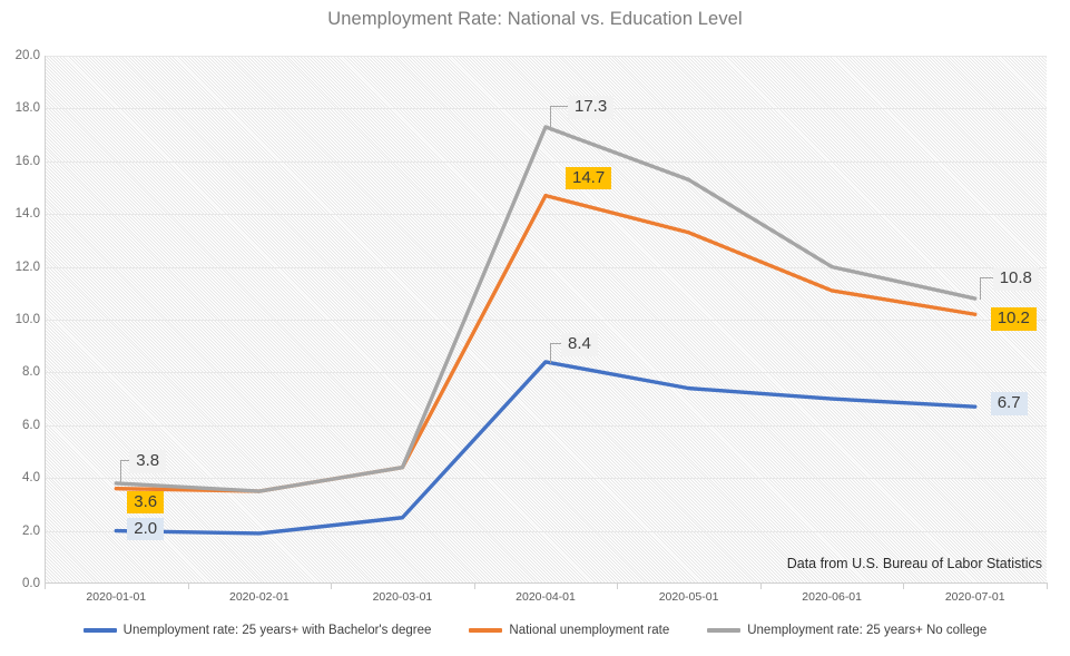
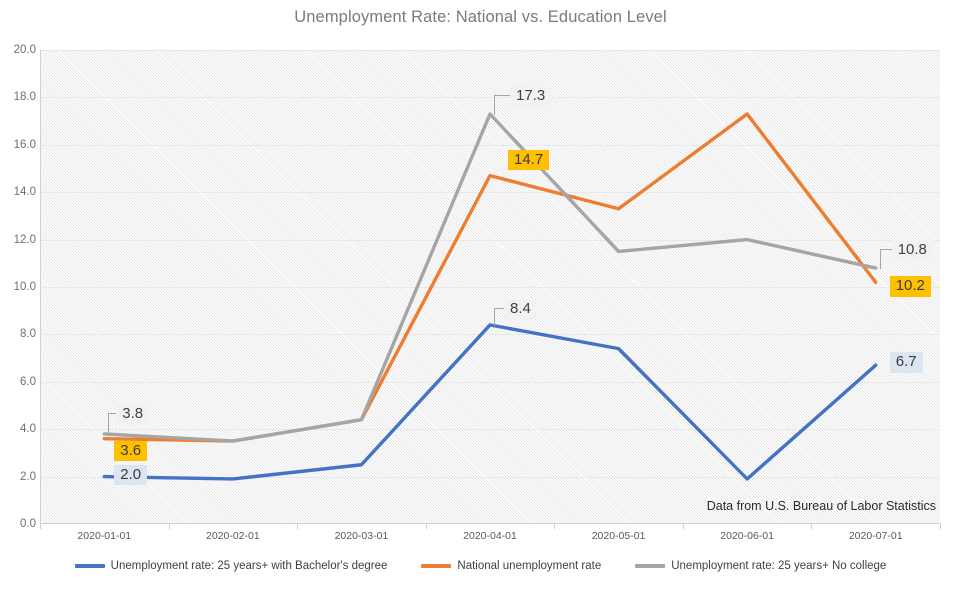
Unemployment rate: 25 years+ No college/2020-05-01: 15.3 -> 11.5
Unemployment rate: 25 years+ with Bachelor's degree/2020-06-01: 7.0 -> 1.9
National unemployment rate/2020-06-01: 11.1 -> 17.3
